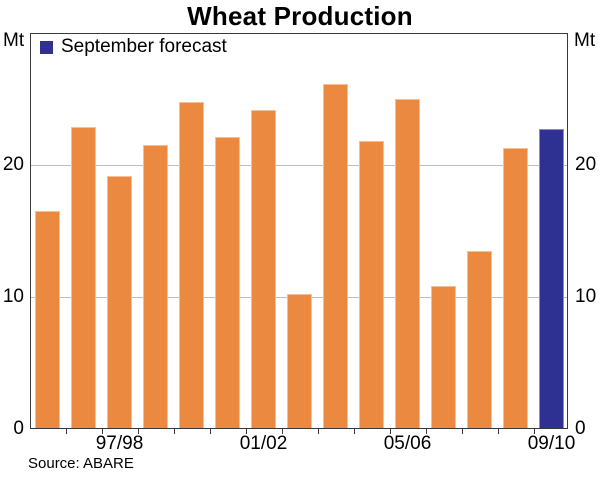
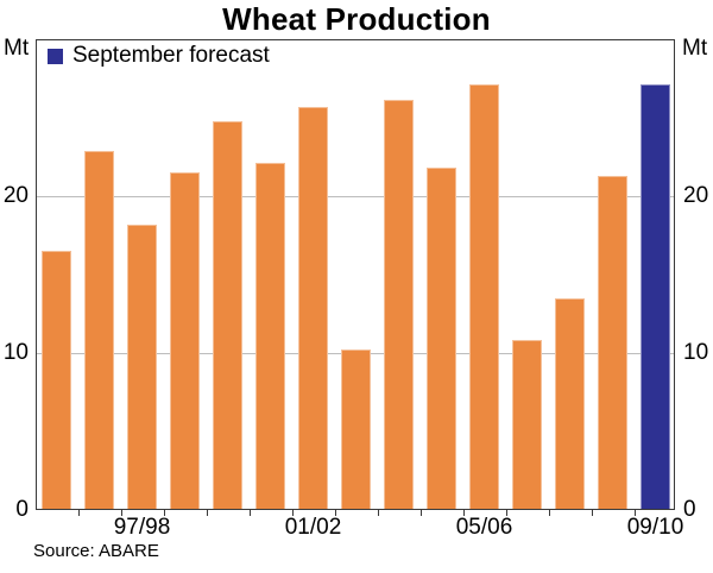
97/98: 19.2 -> 18.2
01/02: 24.2 -> 25.7
05/06: 25.0 -> 27.1
09/10: 22.7 -> 27.1
